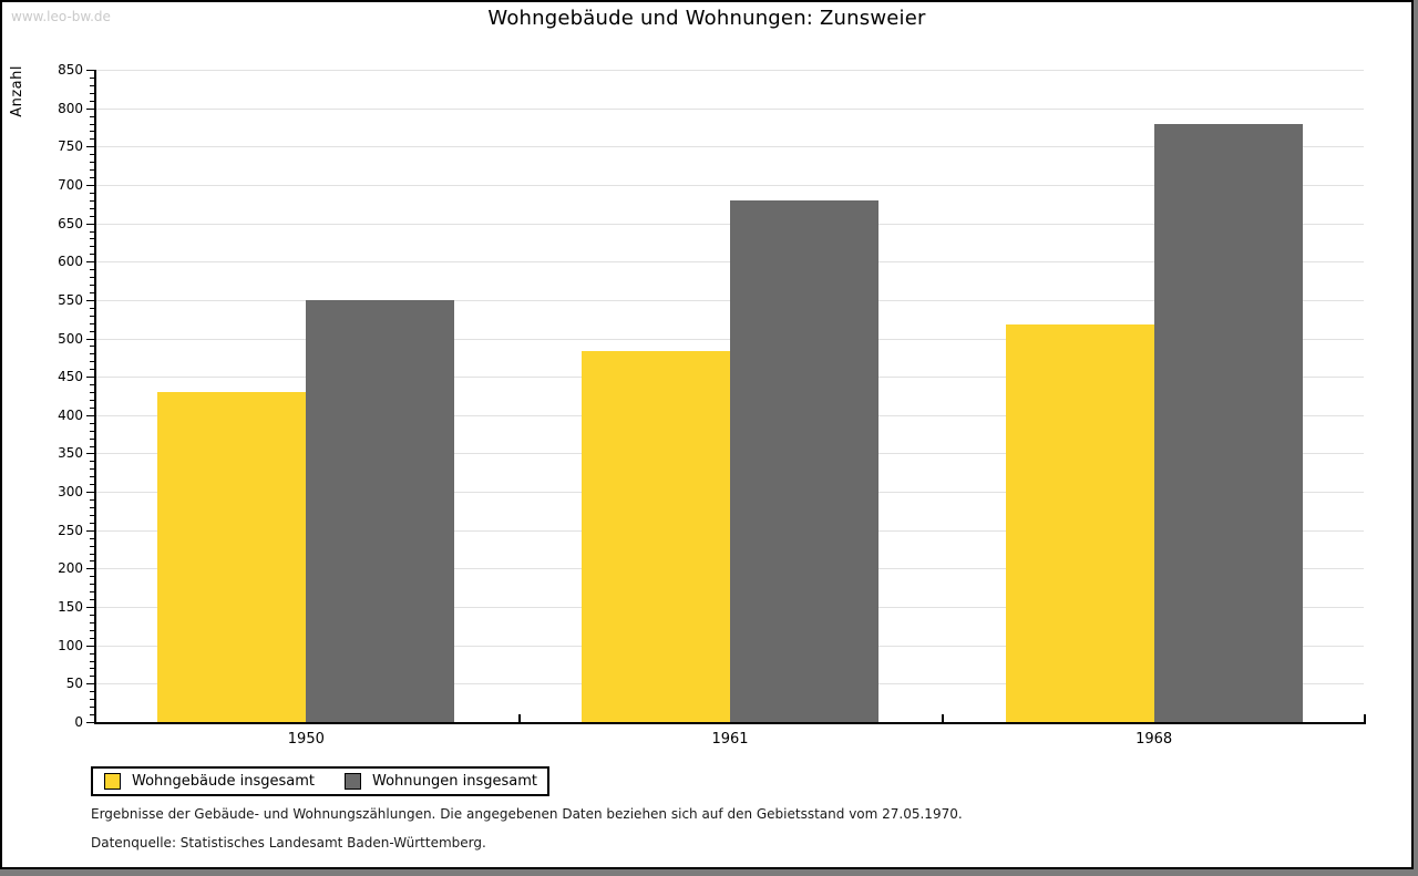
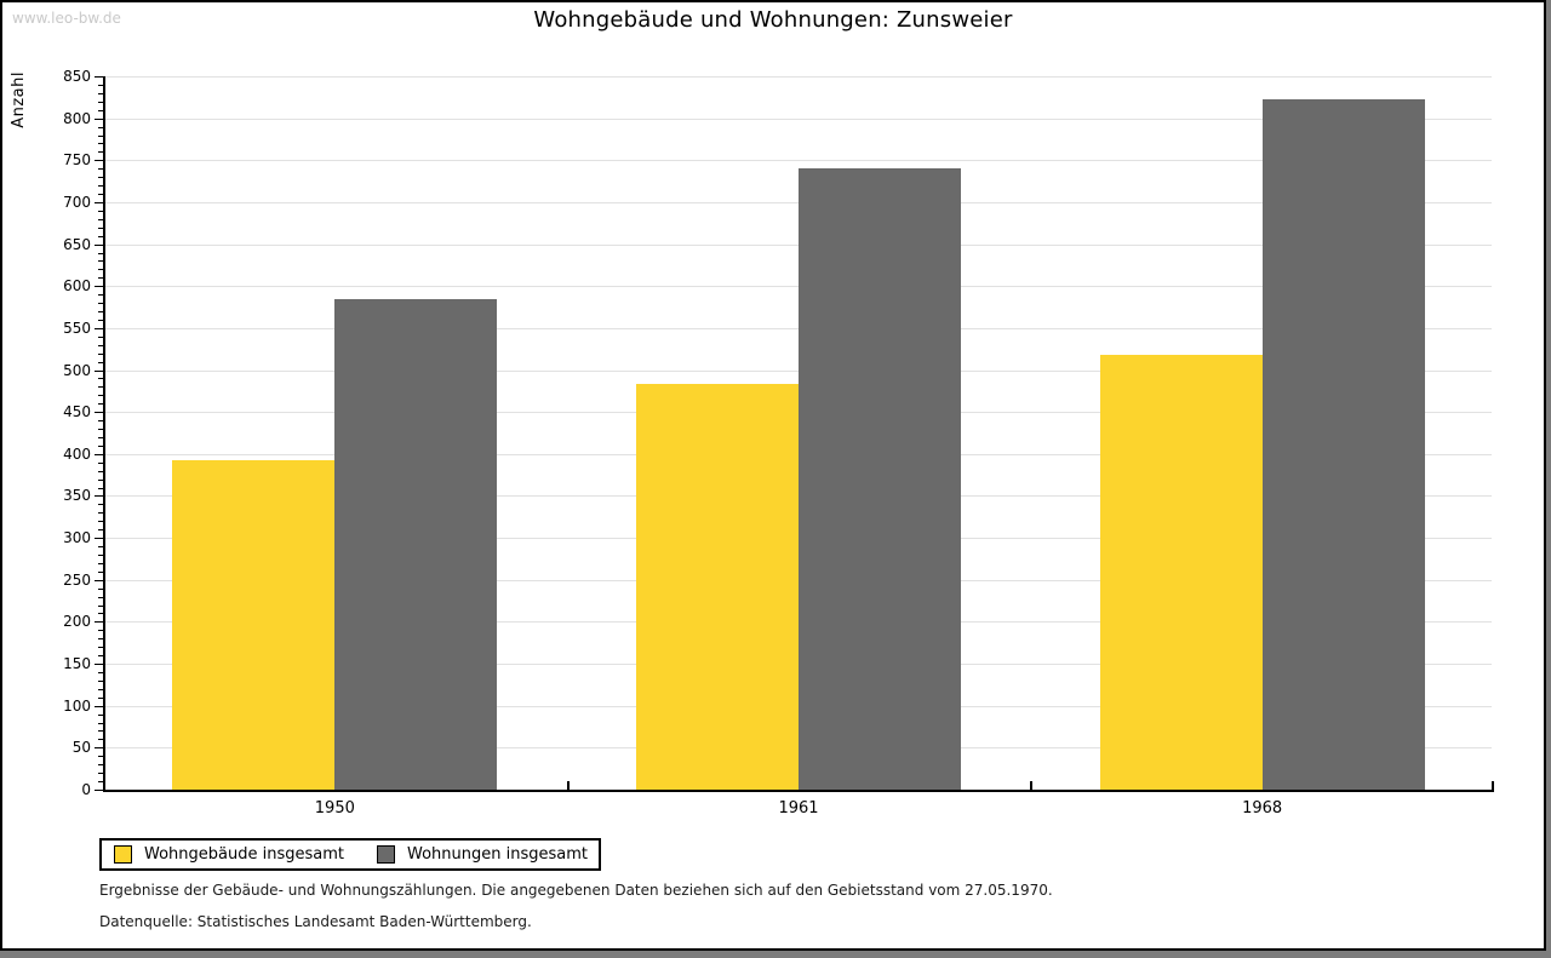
Wohngebäude insgesamt/1950: 430 -> 390
Wohnungen insgesamt/1950: 550 -> 580
Wohnungen insgesamt/1961: 680 -> 740
Wohnungen insgesamt/1968: 780 -> 820
